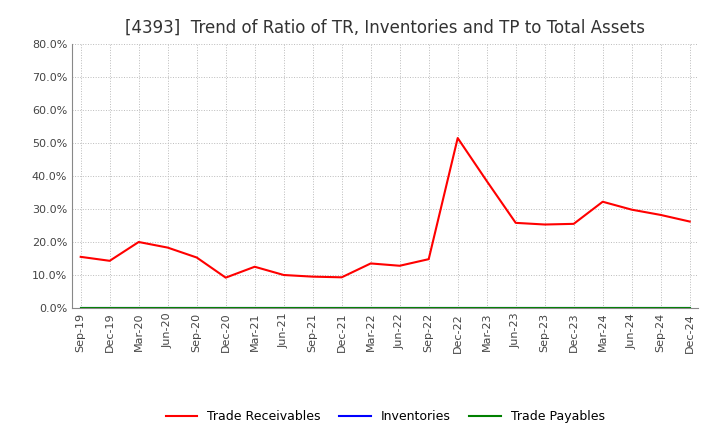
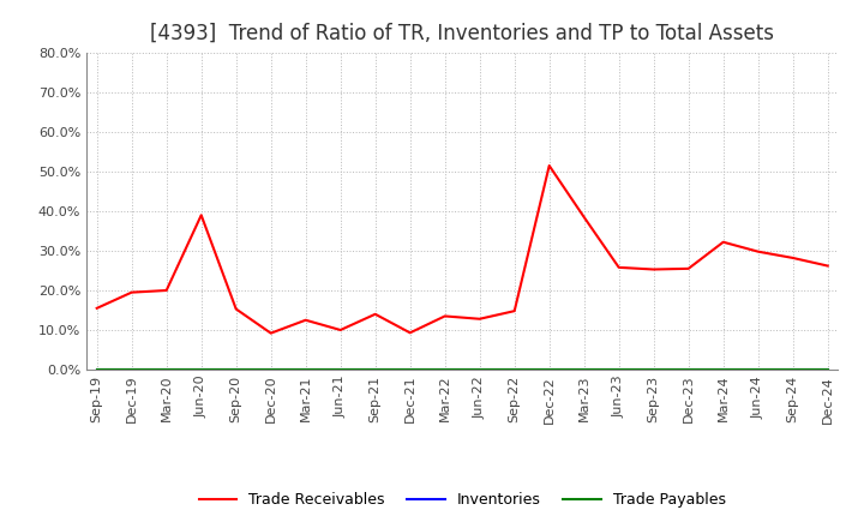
Trade Receivables/Dec-19: 14.3% -> 19.5%
Trade Receivables/Jun-20: 18.3% -> 39.0%
Trade Receivables/Sep-21: 9.5% -> 14.0%
